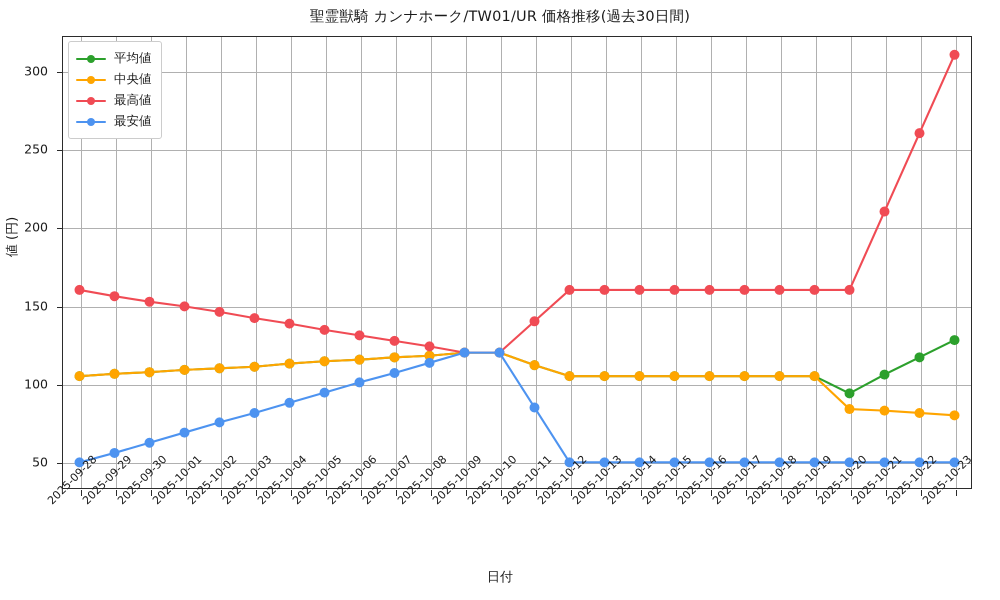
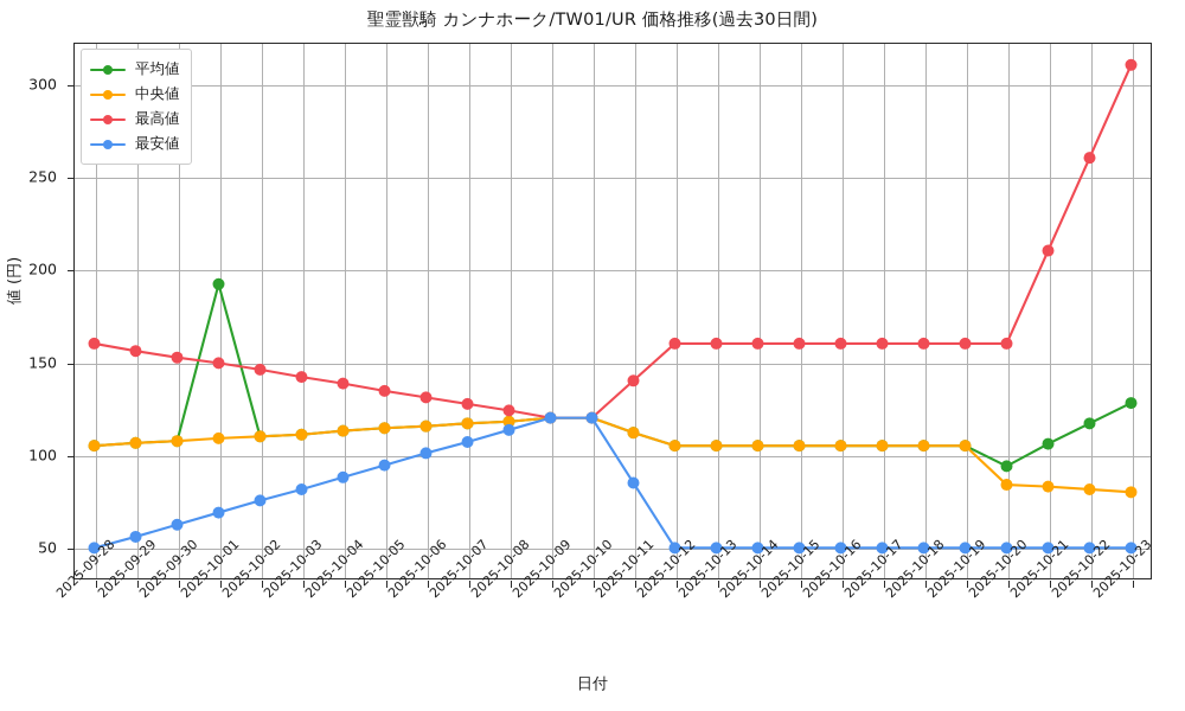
平均値/2025-10-01: 109 -> 192
